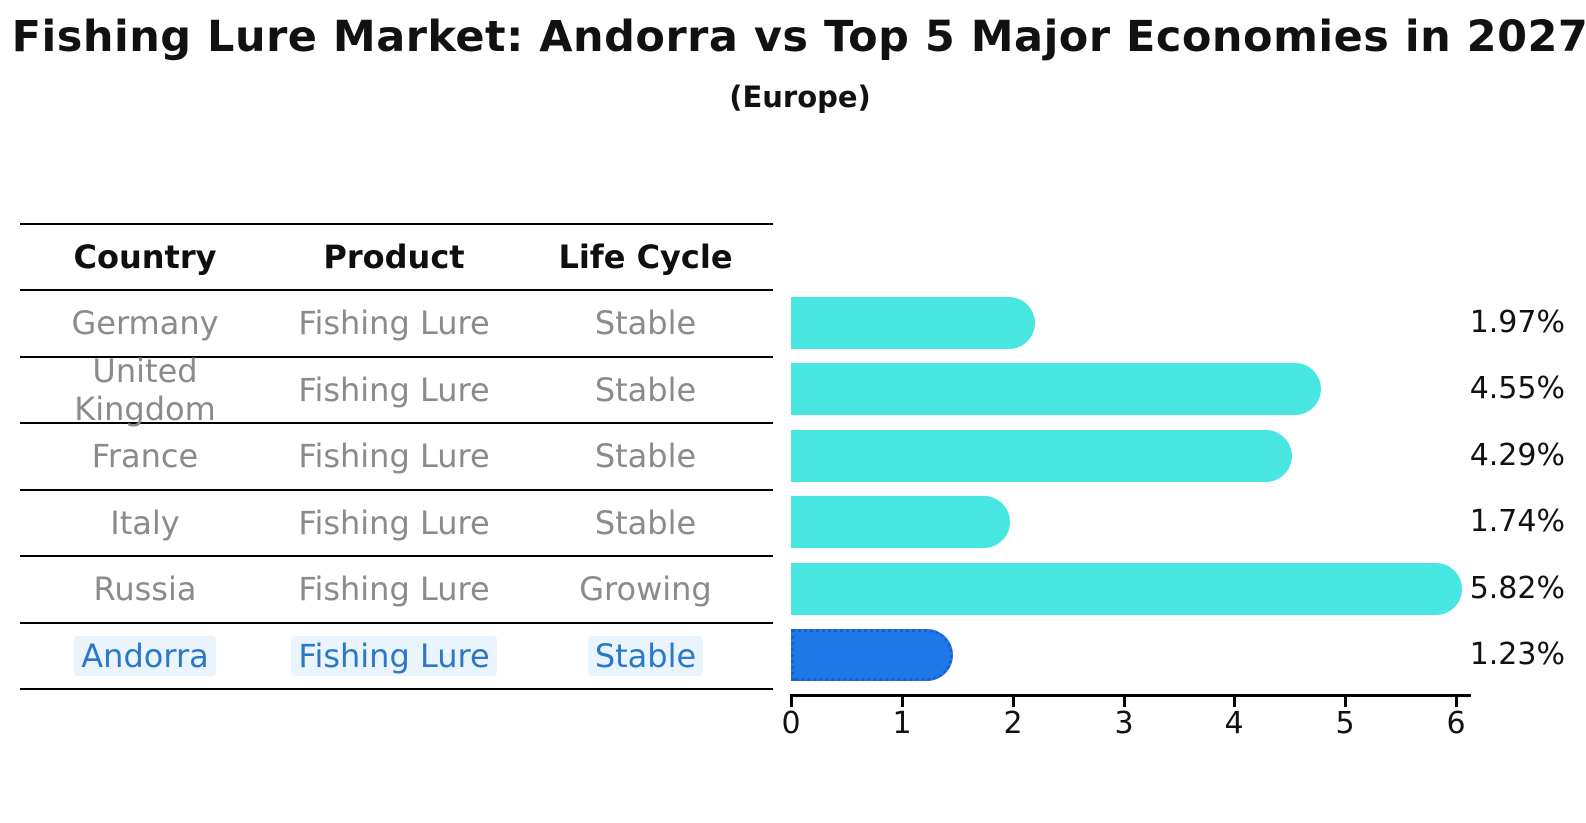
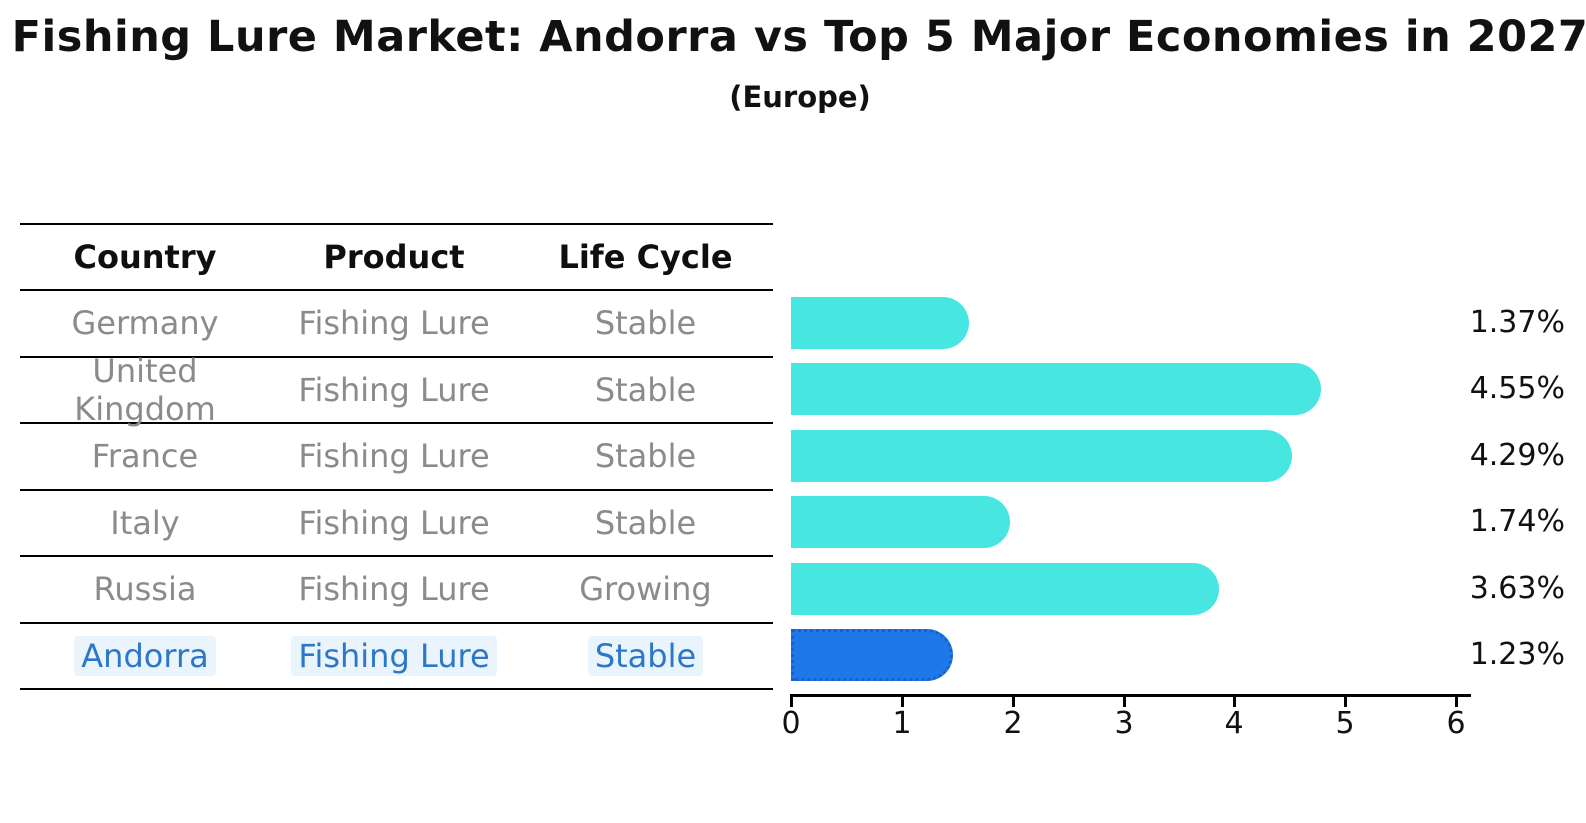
Germany: 1.97% -> 1.37%
Russia: 5.82% -> 3.63%
